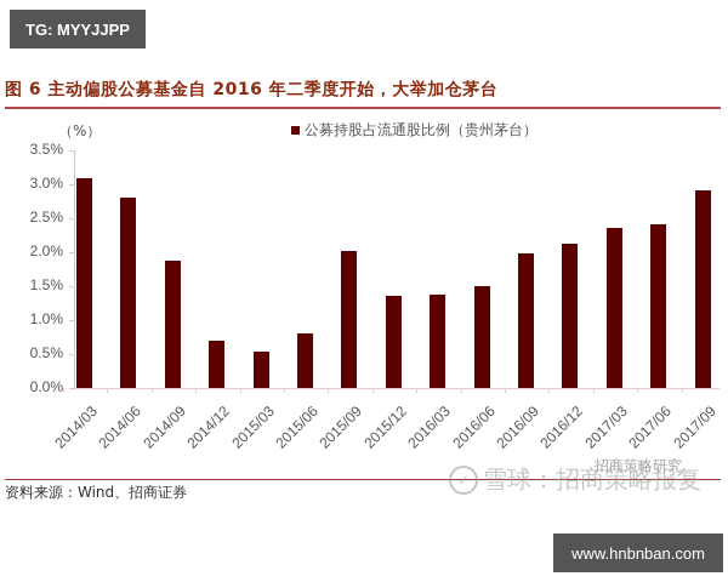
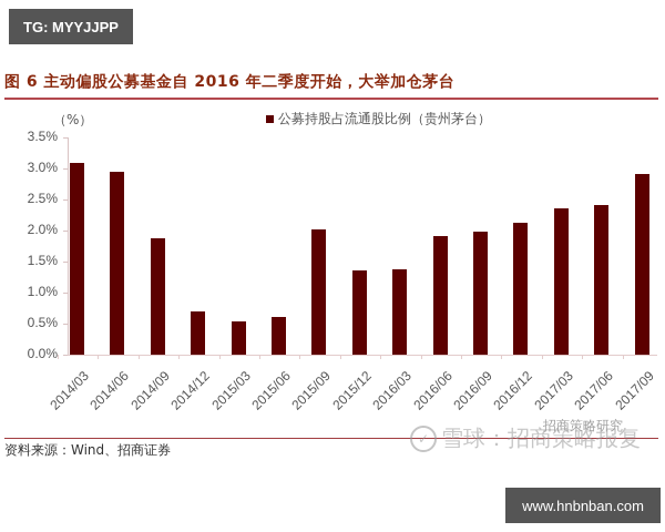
2014/06: 2.8% -> 3.0%
2015/06: 0.8% -> 0.6%
2016/06: 1.5% -> 1.9%
